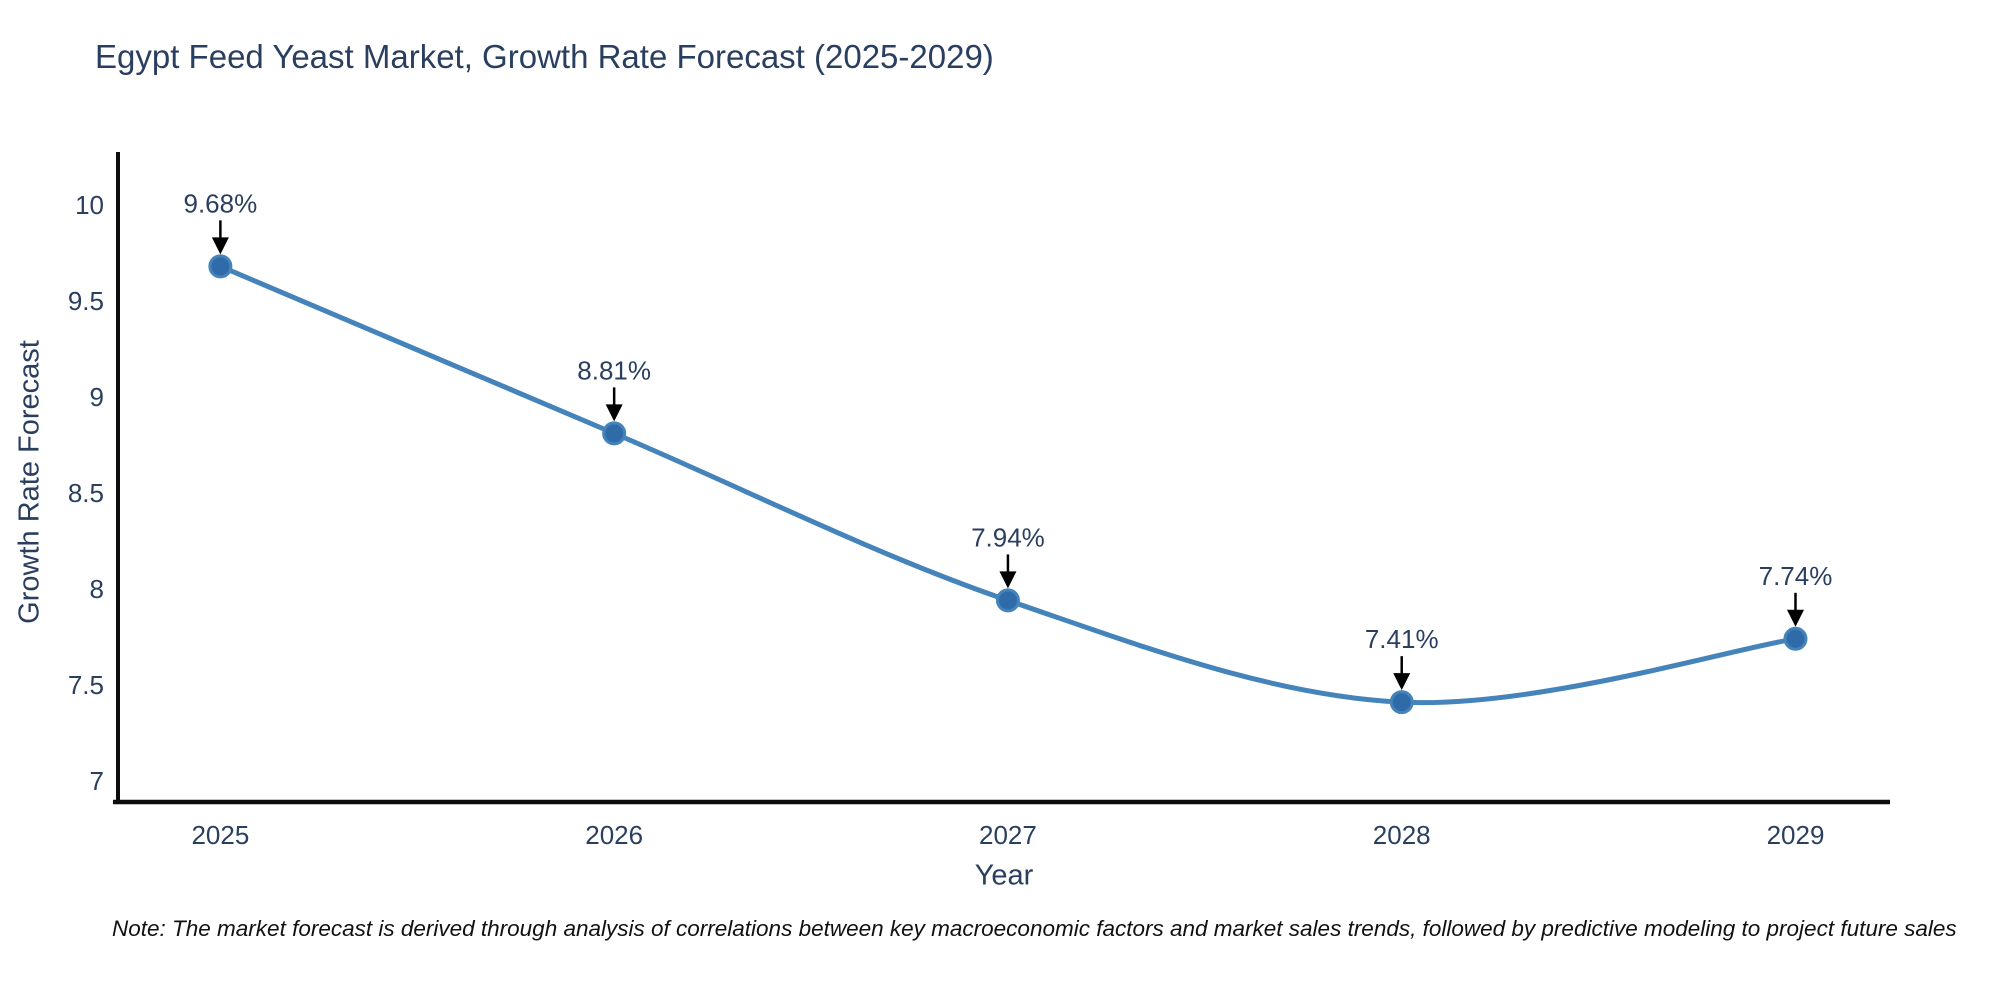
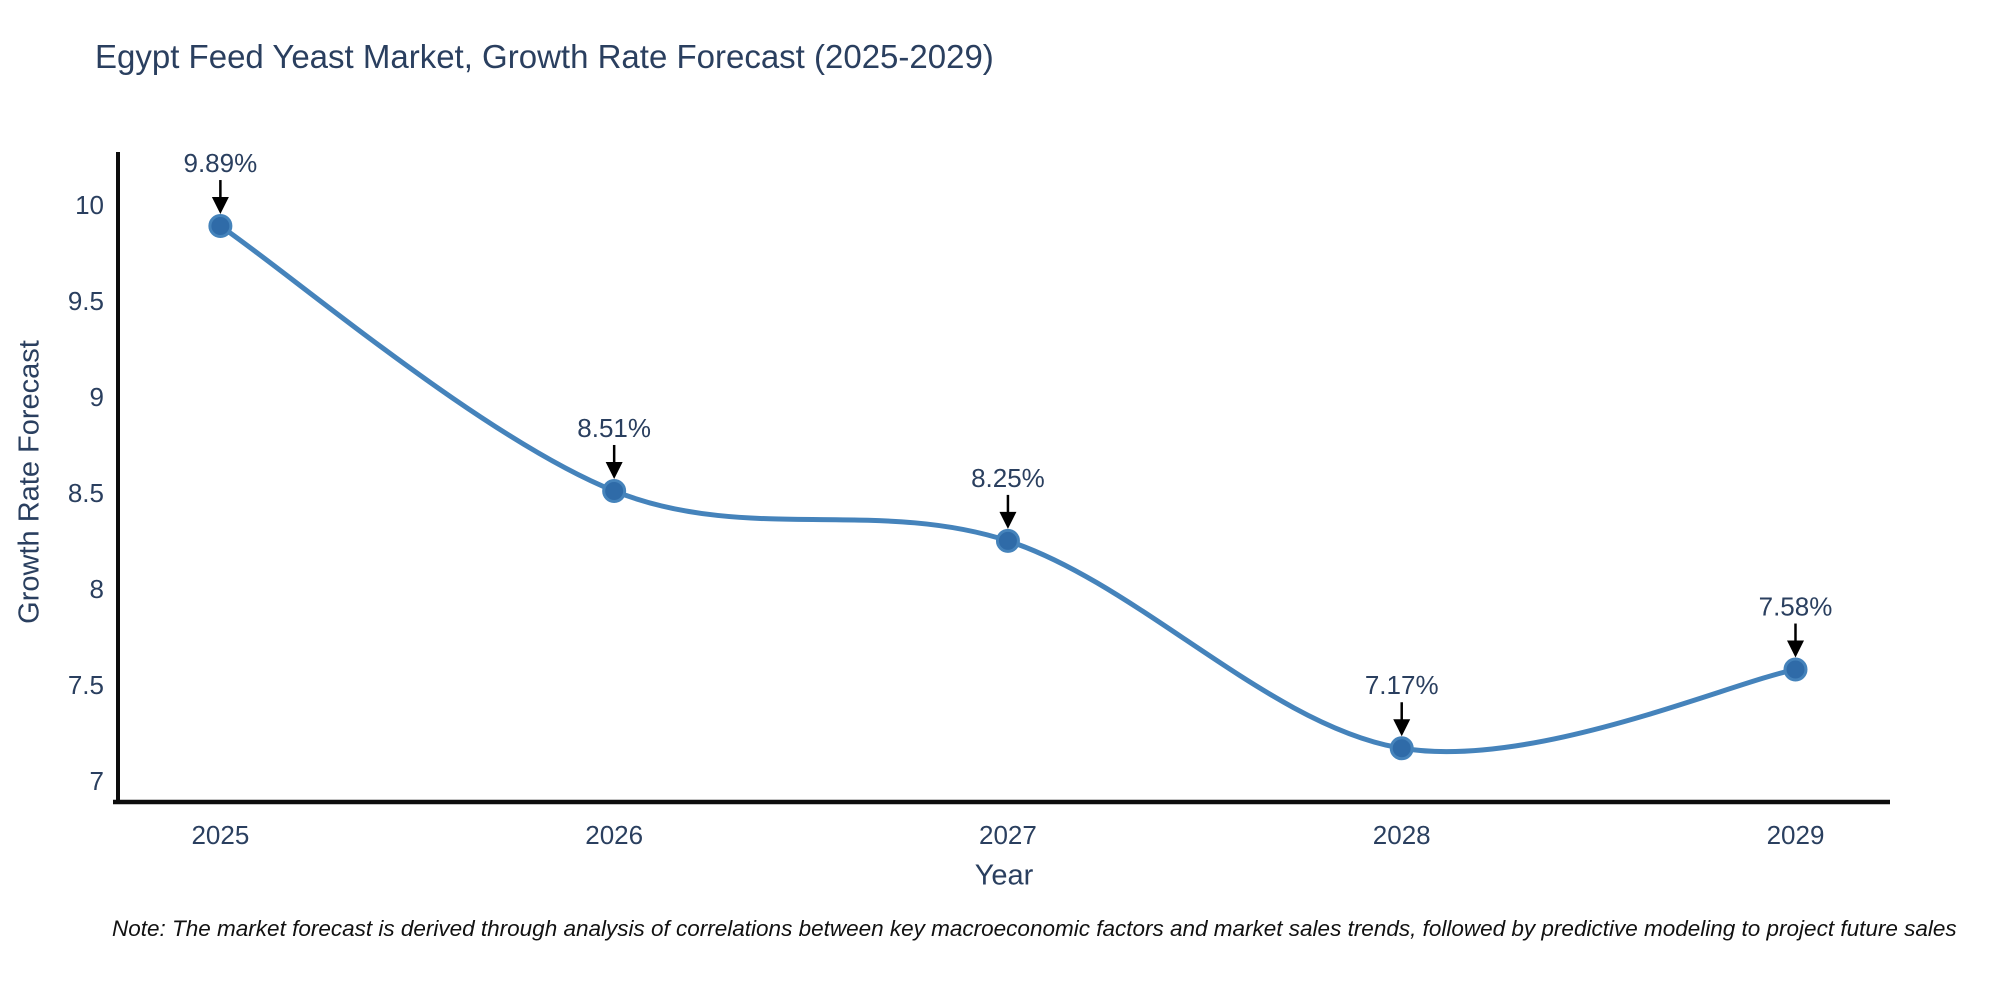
2025: 9.68% -> 9.89%
2026: 8.81% -> 8.51%
2027: 7.94% -> 8.25%
2028: 7.41% -> 7.17%
2029: 7.74% -> 7.58%
